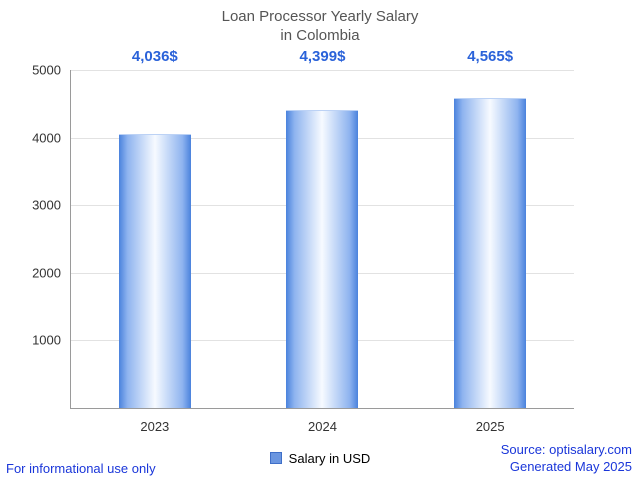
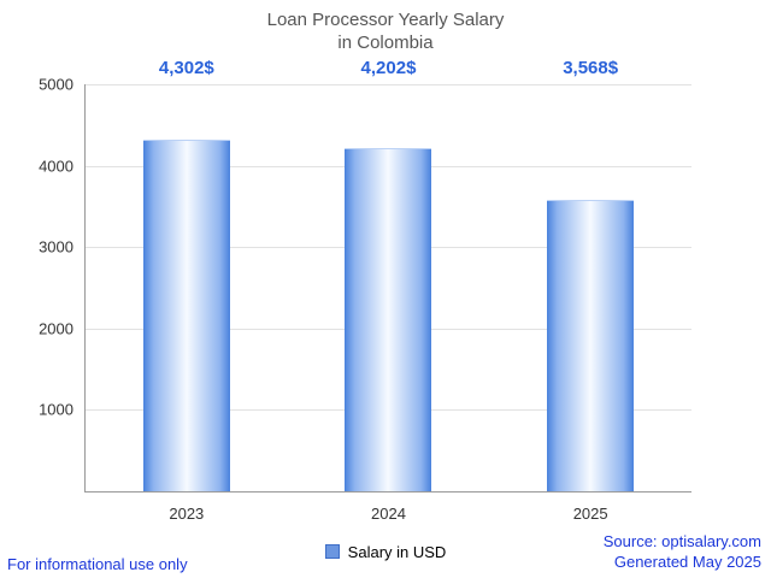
2023: 4,036 -> 4,302
2024: 4,399 -> 4,202
2025: 4,565 -> 3,568
